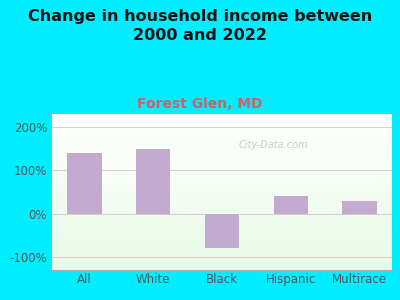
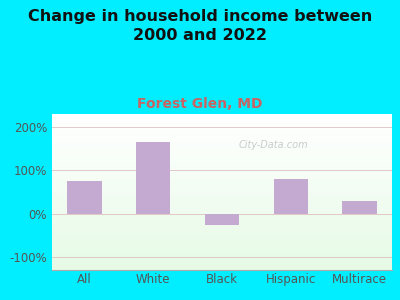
All: 140% -> 75%
White: 150% -> 165%
Black: -80% -> -25%
Hispanic: 40% -> 80%
